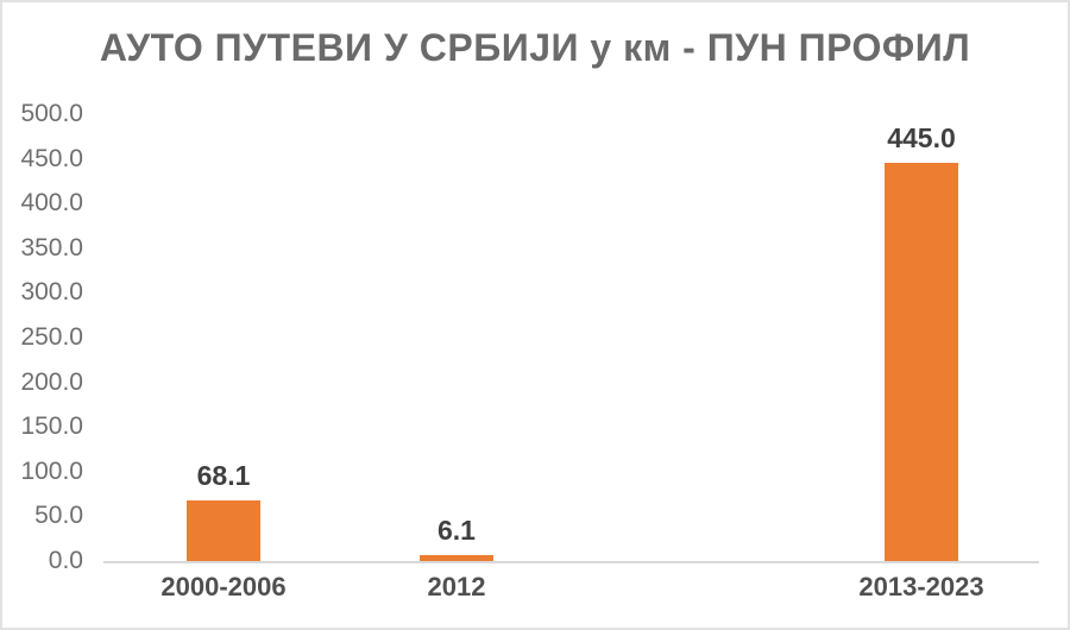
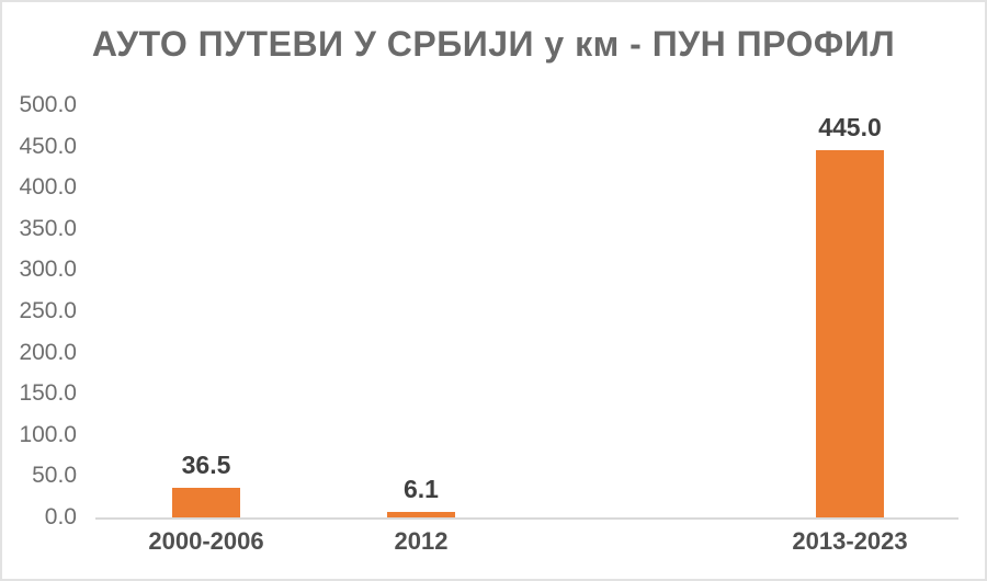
2000-2006: 68.1 -> 36.5
